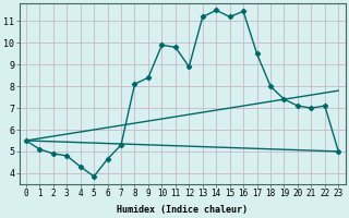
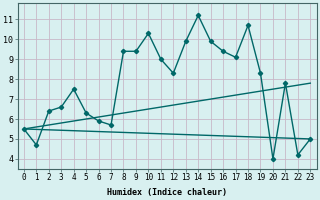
1: 5.1 -> 4.7
2: 4.9 -> 6.4
3: 4.8 -> 6.6
4: 4.3 -> 7.5
5: 3.9 -> 6.3
6: 4.7 -> 5.9
7: 5.3 -> 5.7
8: 8.1 -> 9.4
9: 8.4 -> 9.4
10: 9.9 -> 10.3
11: 9.8 -> 9.0
12: 8.9 -> 8.3
13: 11.2 -> 9.9
14: 11.5 -> 11.2
15: 11.2 -> 9.9
16: 11.4 -> 9.4
17: 9.5 -> 9.1
18: 8.0 -> 10.7
19: 7.4 -> 8.3
20: 7.1 -> 4.0
21: 7.0 -> 7.8
22: 7.1 -> 4.2
